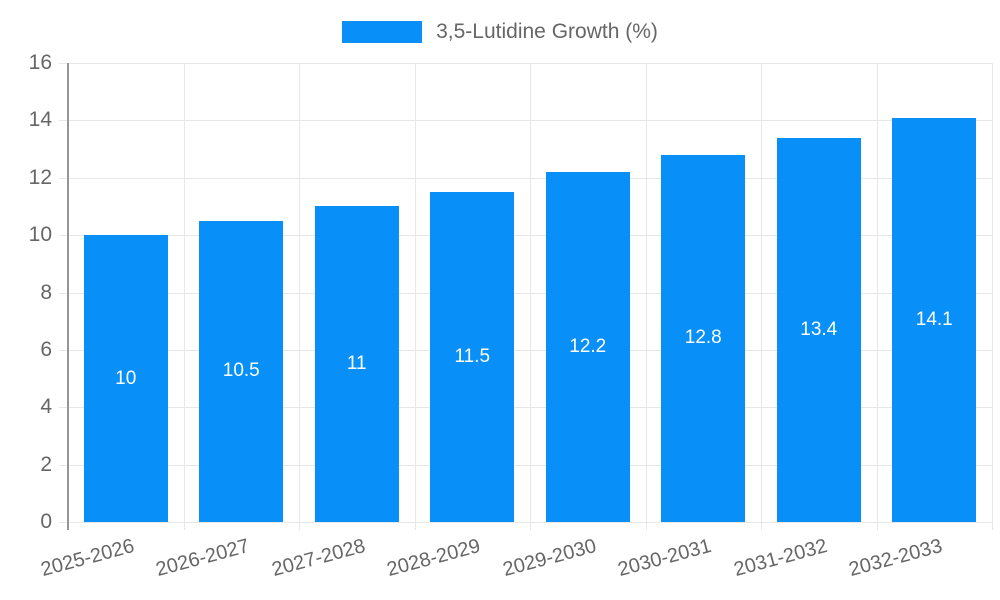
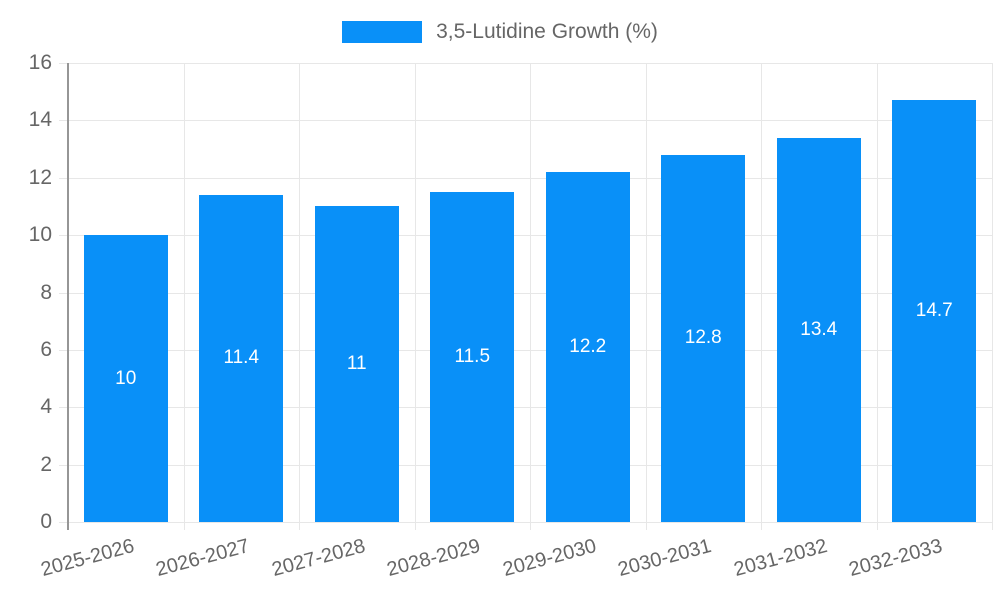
2026-2027: 10.5 -> 11.4
2032-2033: 14.1 -> 14.7
